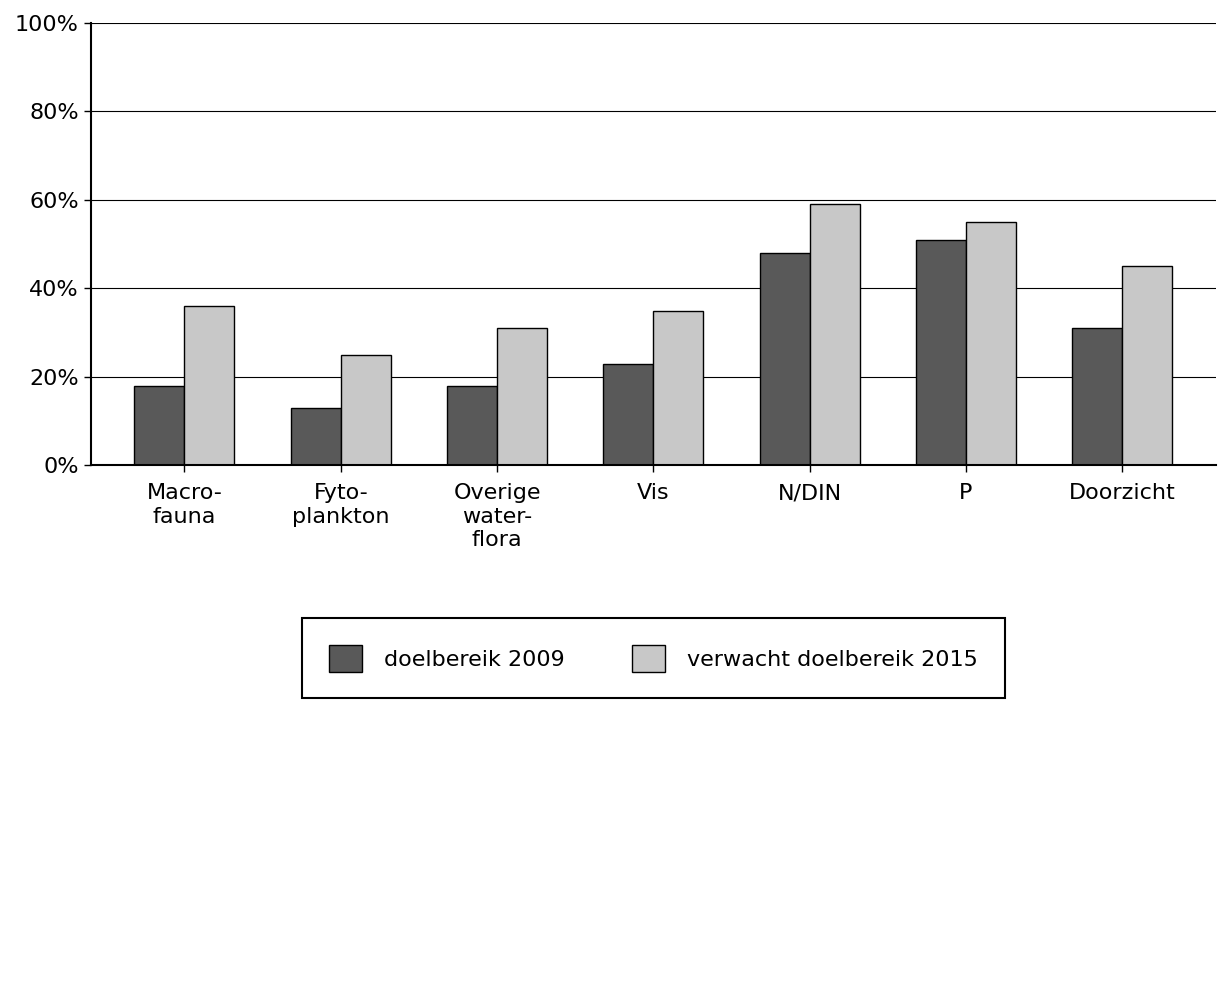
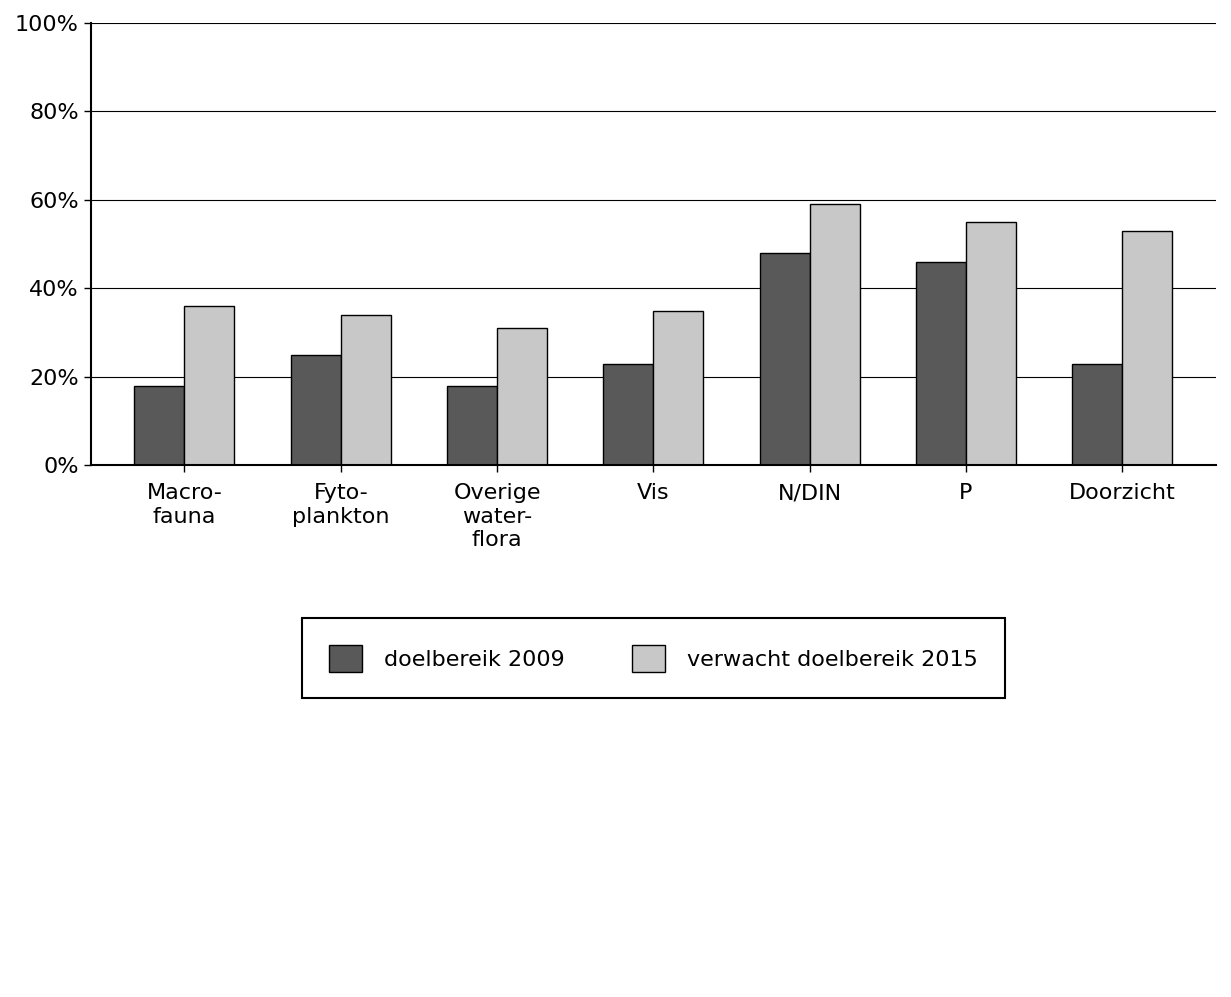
doelbereik 2009/Fyto- plankton: 13% -> 25%
verwacht doelbereik 2015/Fyto- plankton: 25% -> 34%
doelbereik 2009/P: 51% -> 46%
doelbereik 2009/Doorzicht: 31% -> 23%
verwacht doelbereik 2015/Doorzicht: 45% -> 53%
